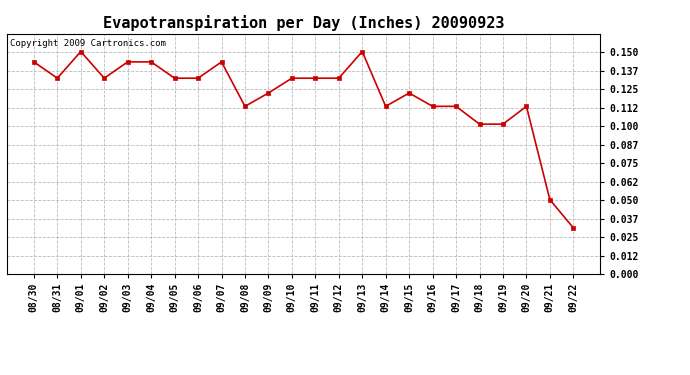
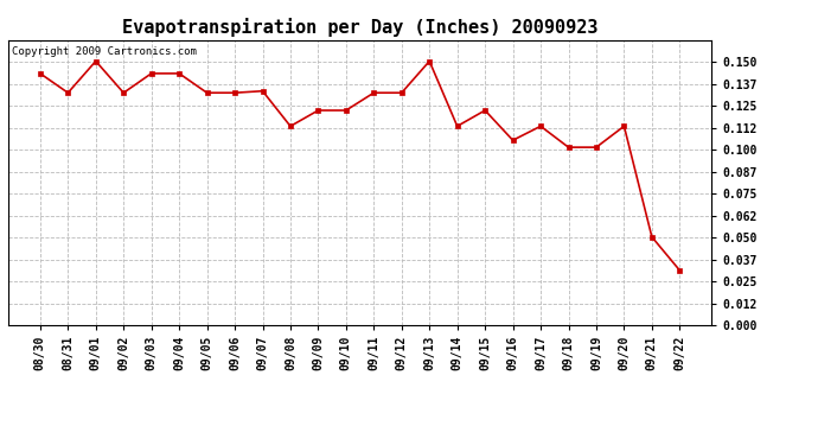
09/07: 0.143 -> 0.133
09/10: 0.132 -> 0.122
09/16: 0.113 -> 0.105
